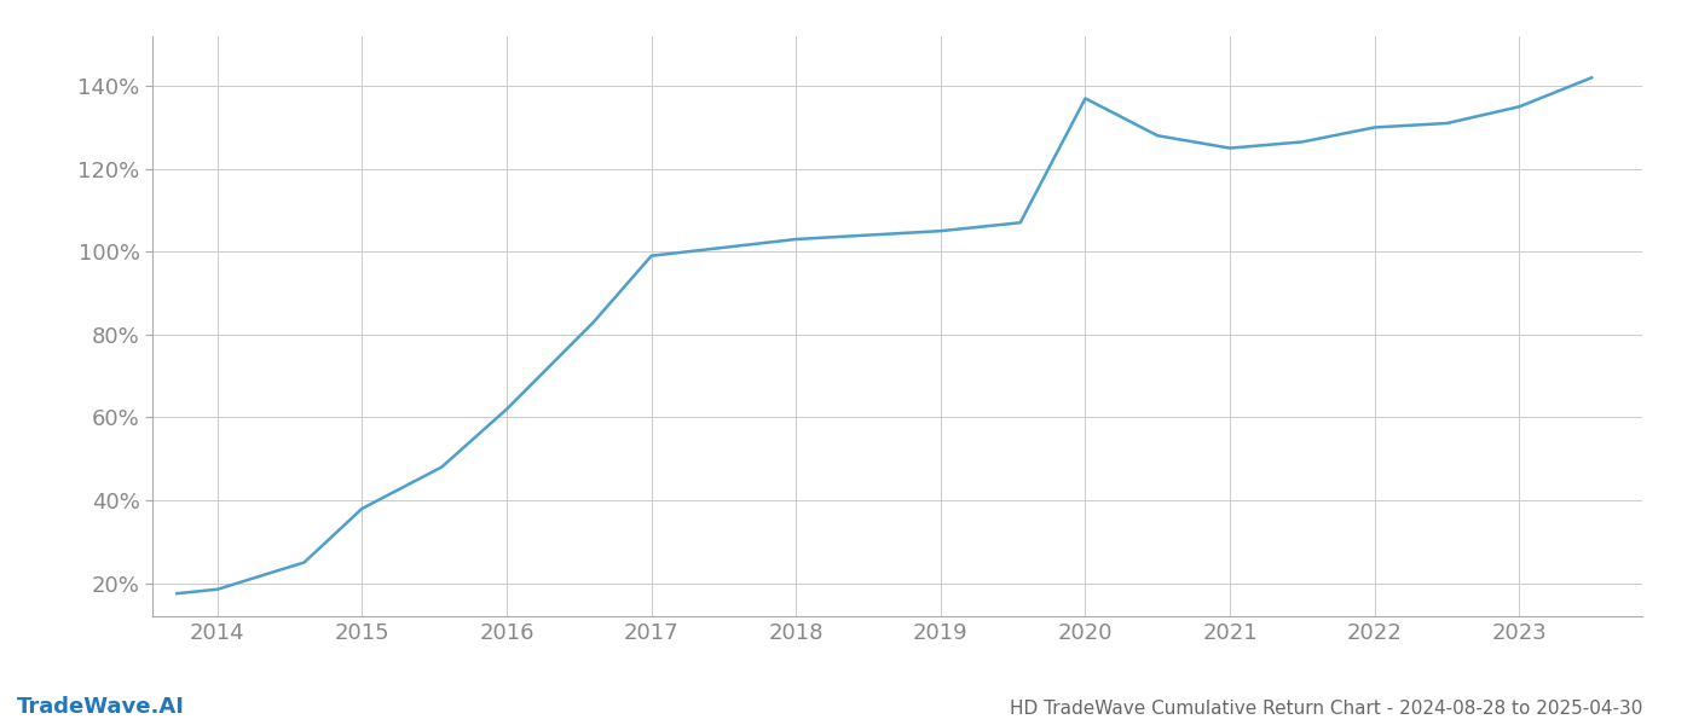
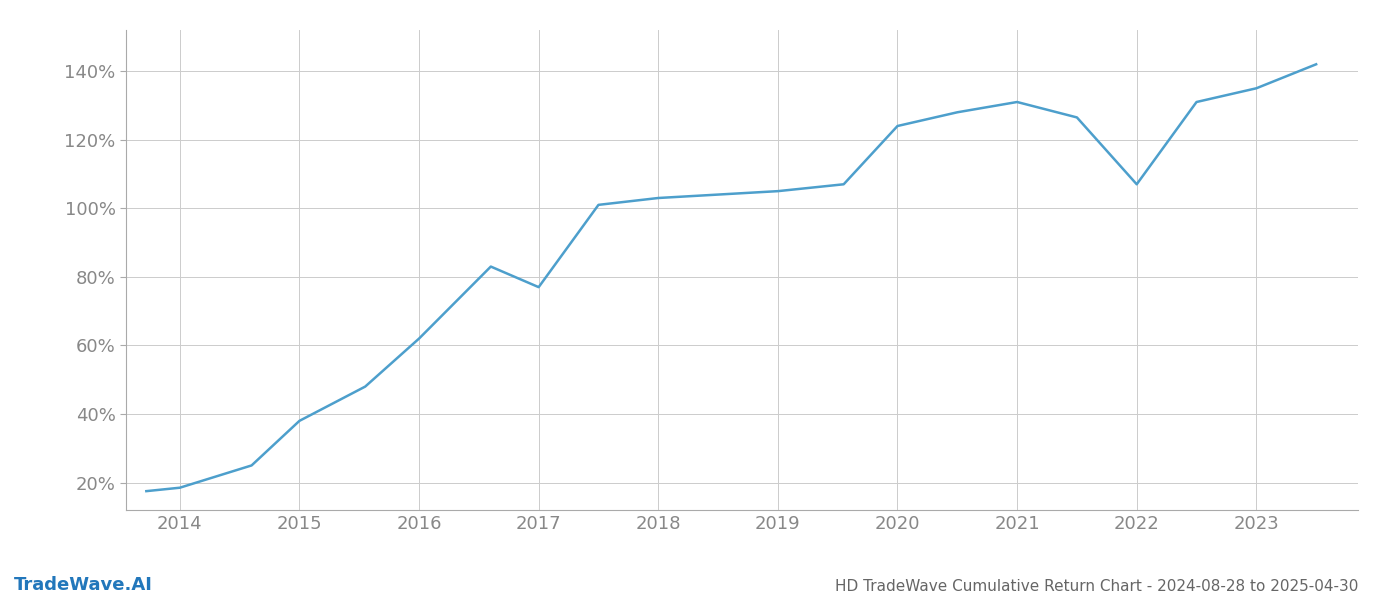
2017: 99.0% -> 77.0%
2020: 137.0% -> 124.0%
2021: 125.0% -> 131.0%
2022: 130.0% -> 107.0%
